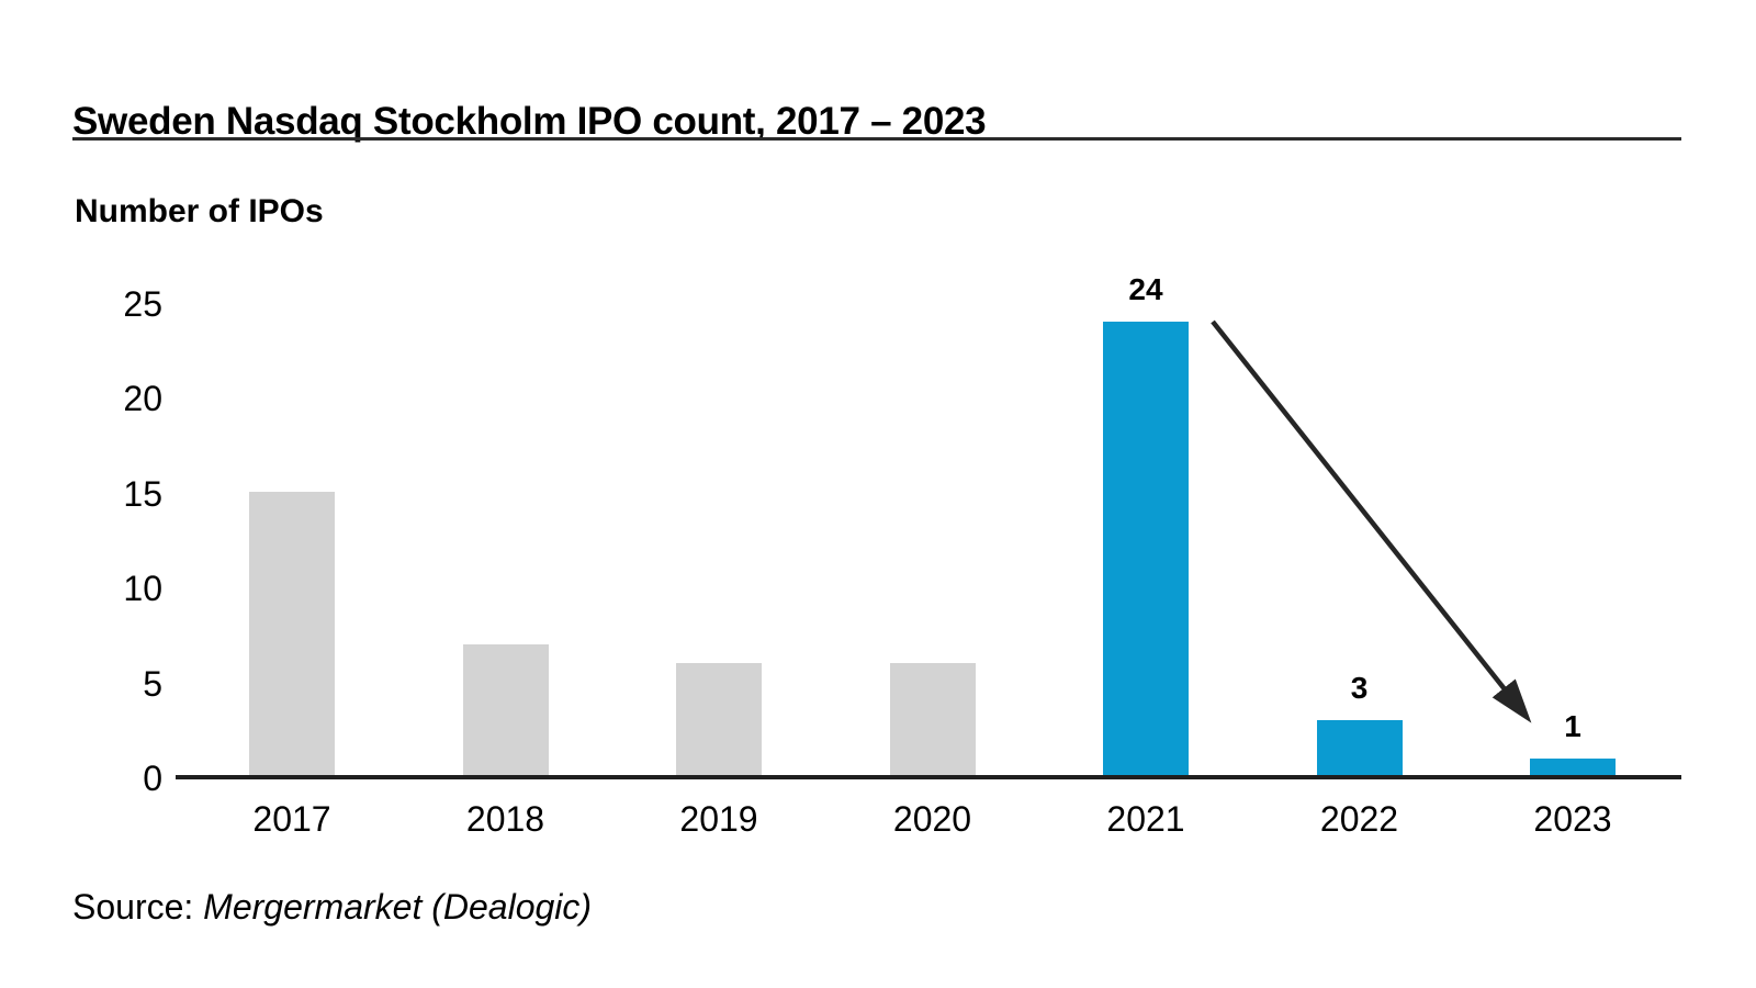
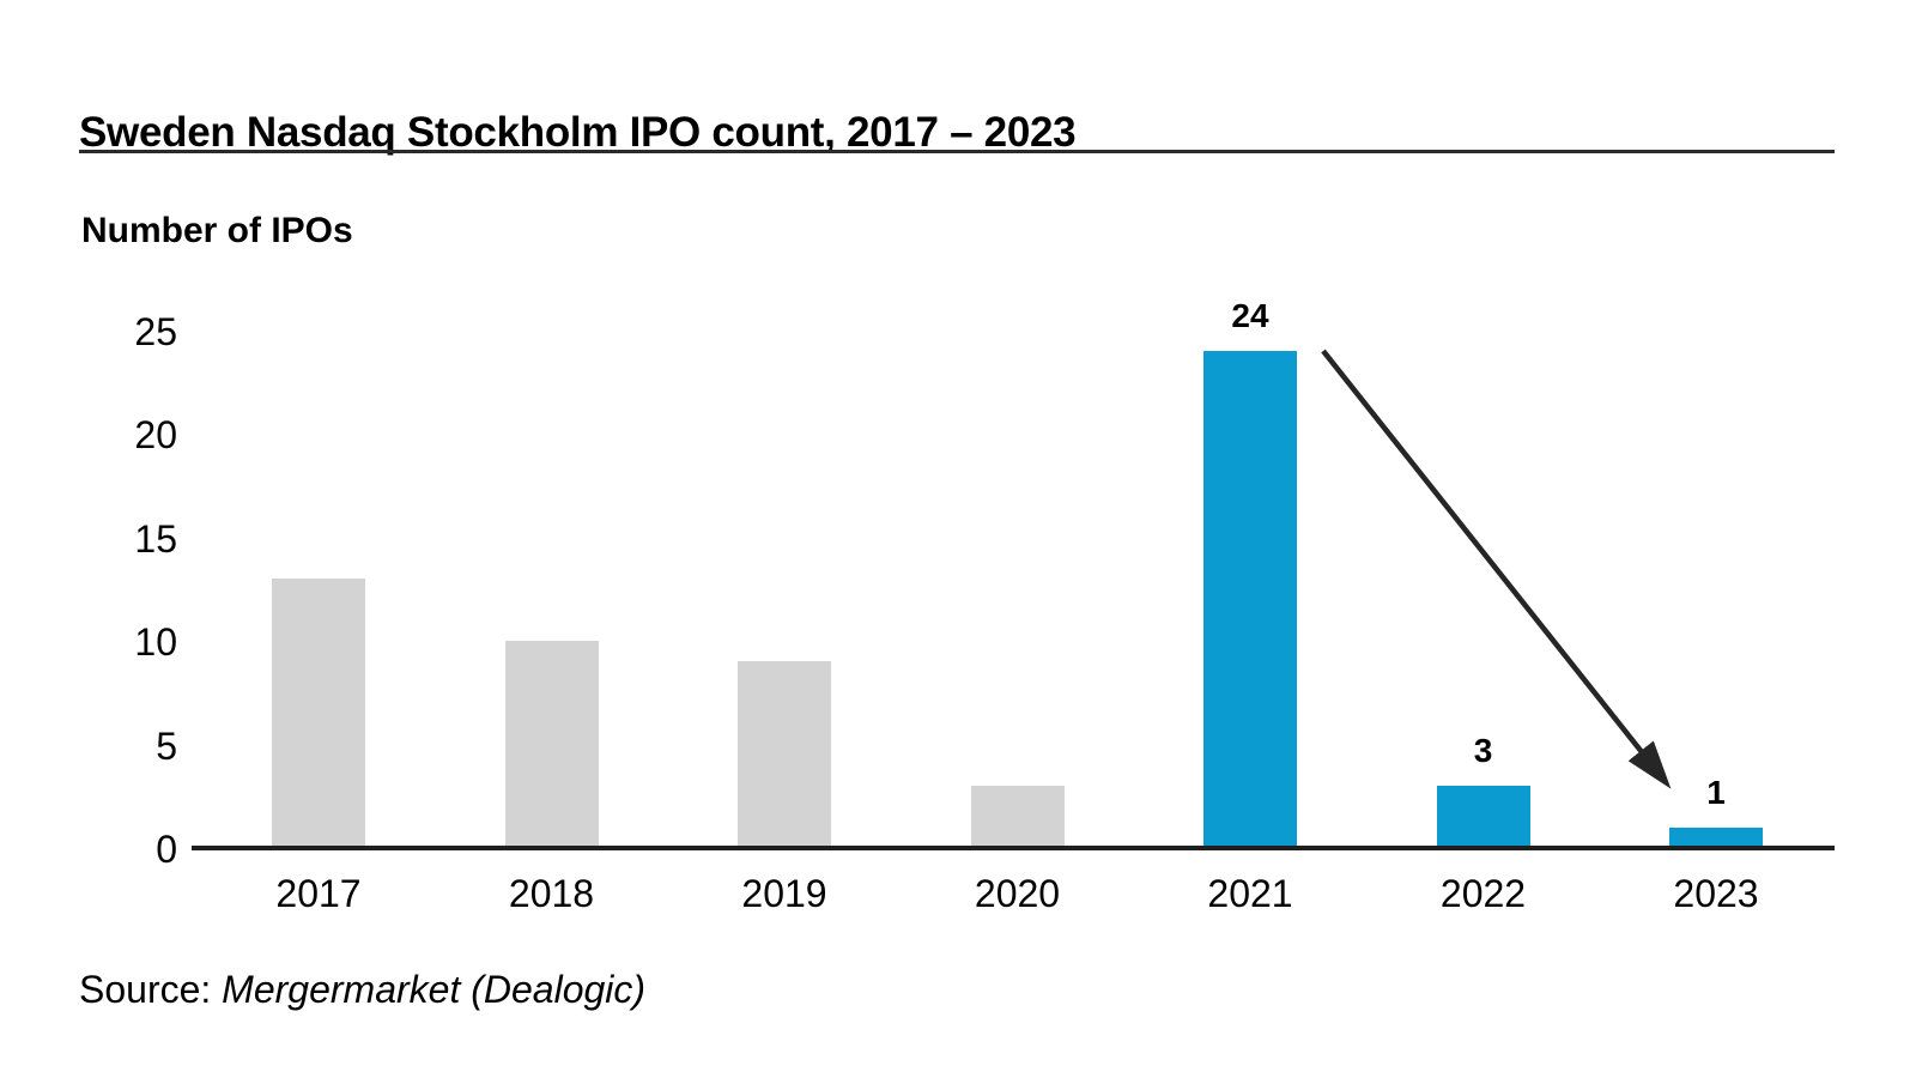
2017: 15 -> 13
2018: 7 -> 10
2019: 6 -> 9
2020: 6 -> 3
